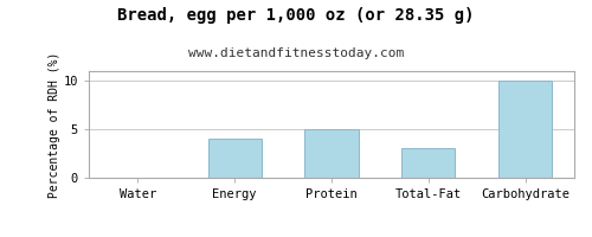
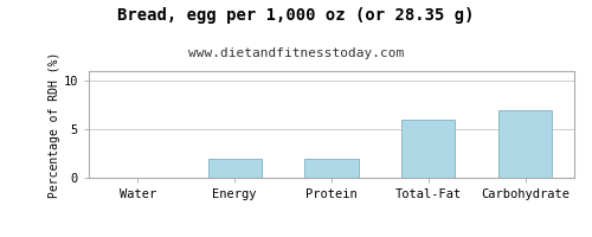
Energy: 4 -> 2
Protein: 5 -> 2
Total-Fat: 3 -> 6
Carbohydrate: 10 -> 7
